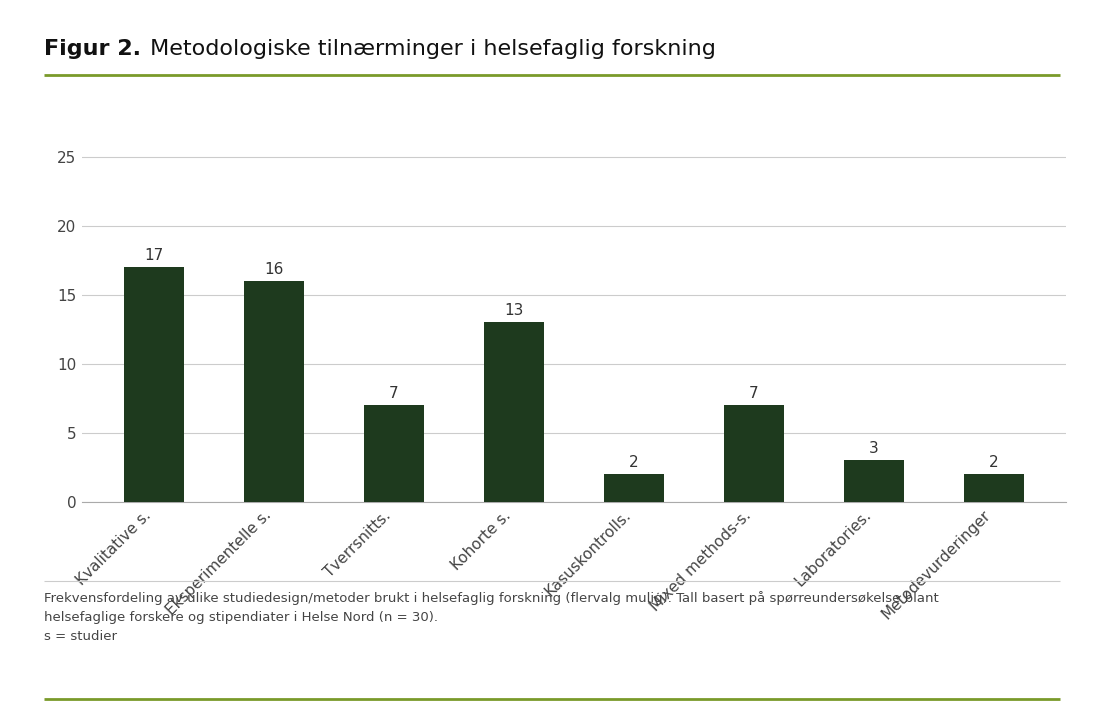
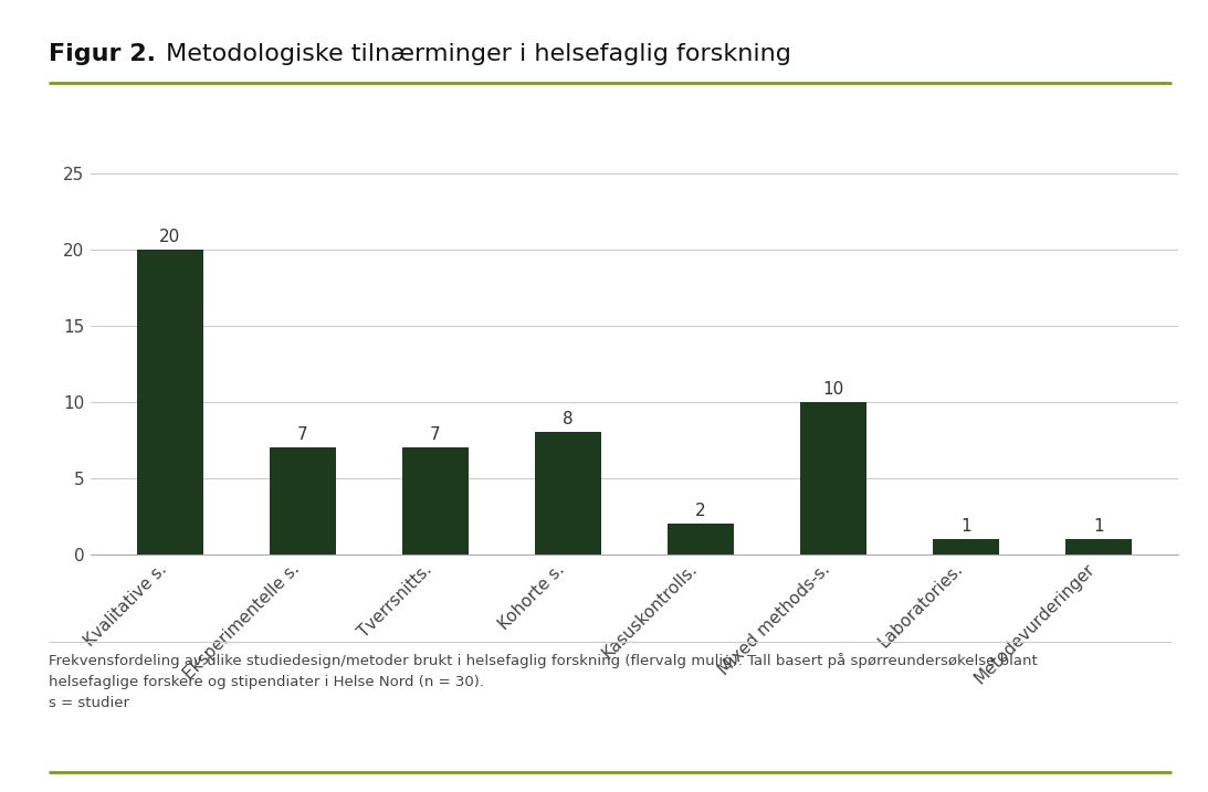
Kvalitative s.: 17 -> 20
Eksperimentelle s.: 16 -> 7
Kohorte s.: 13 -> 8
Mixed methods-s.: 7 -> 10
Laboratories.: 3 -> 1
Metodevurderinger: 2 -> 1
